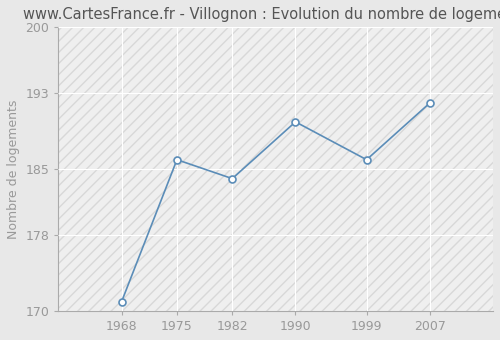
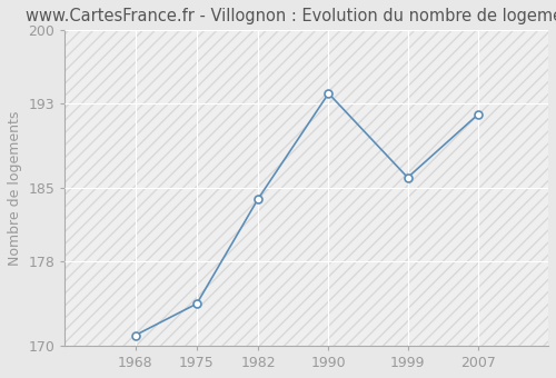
1975: 186 -> 174
1990: 190 -> 194
